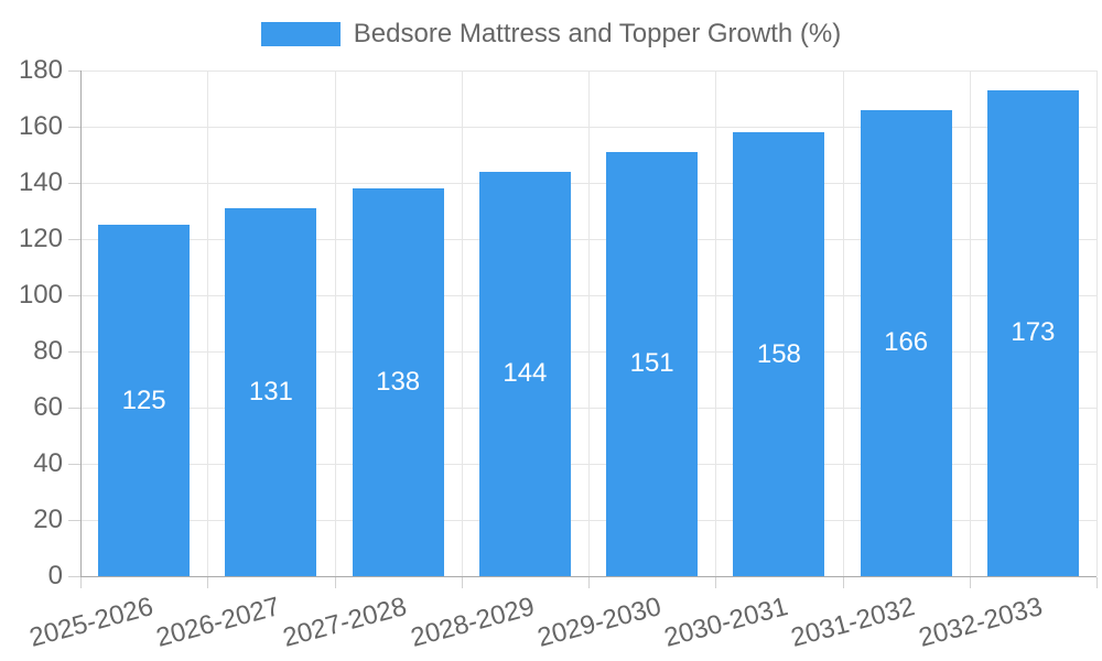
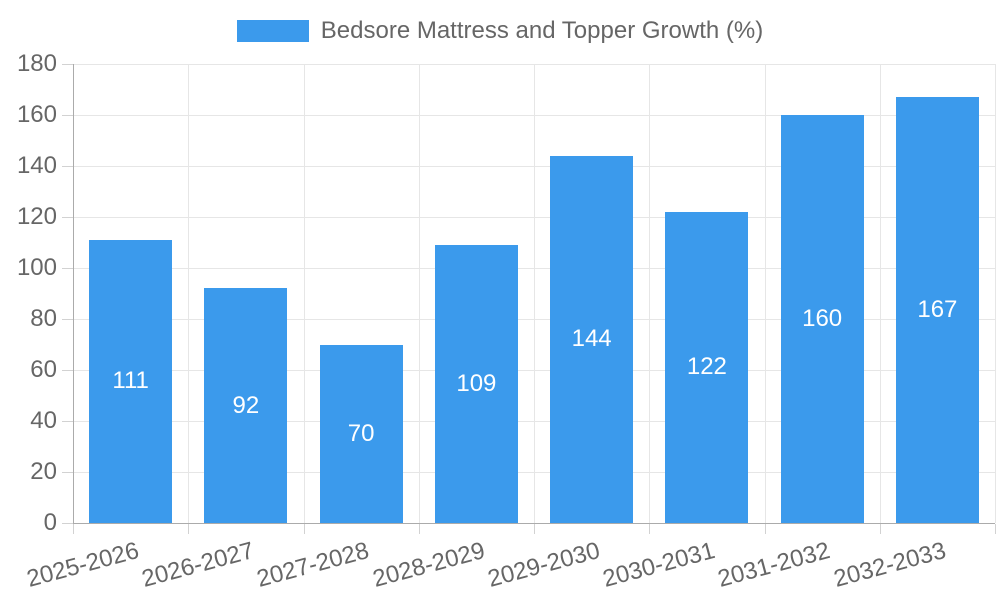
2025-2026: 125 -> 111
2026-2027: 131 -> 92
2027-2028: 138 -> 70
2028-2029: 144 -> 109
2029-2030: 151 -> 144
2030-2031: 158 -> 122
2031-2032: 166 -> 160
2032-2033: 173 -> 167
